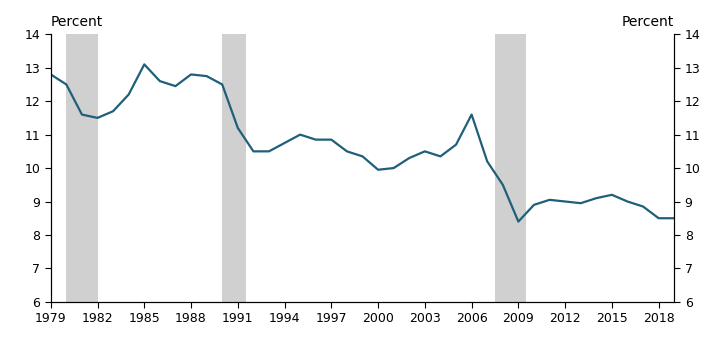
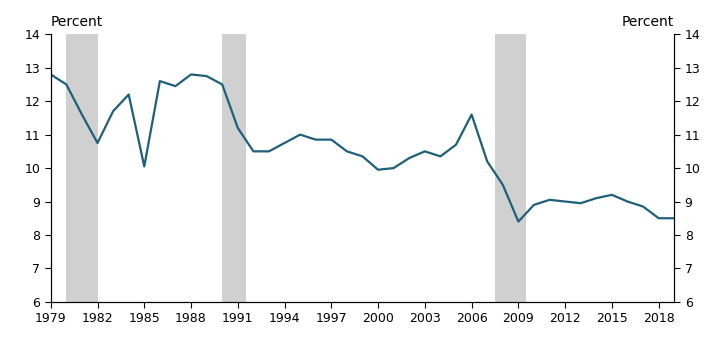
1982: 11.50 -> 10.75
1985: 13.10 -> 10.05
